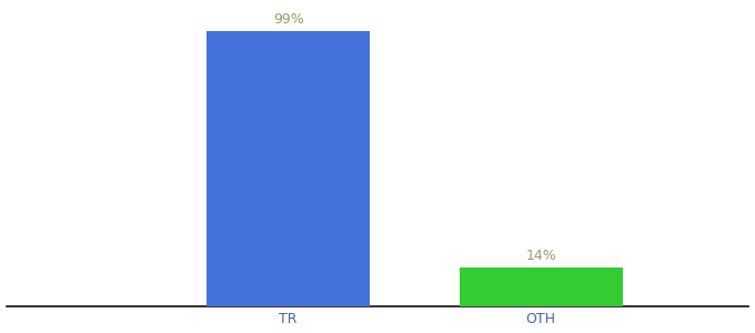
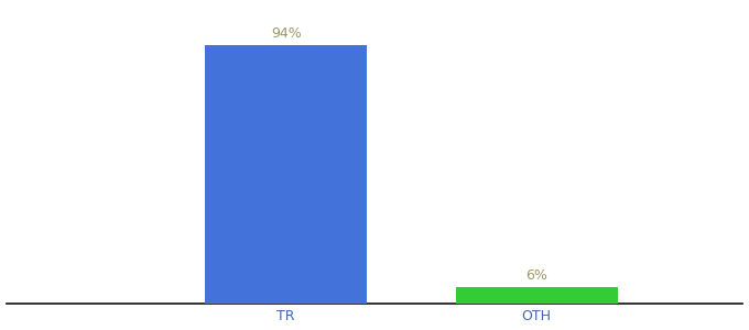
TR: 99% -> 94%
OTH: 14% -> 6%
